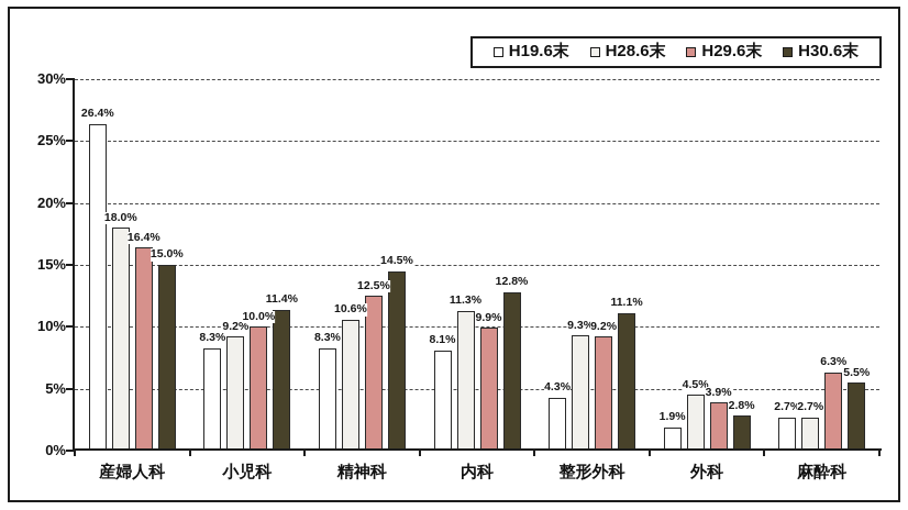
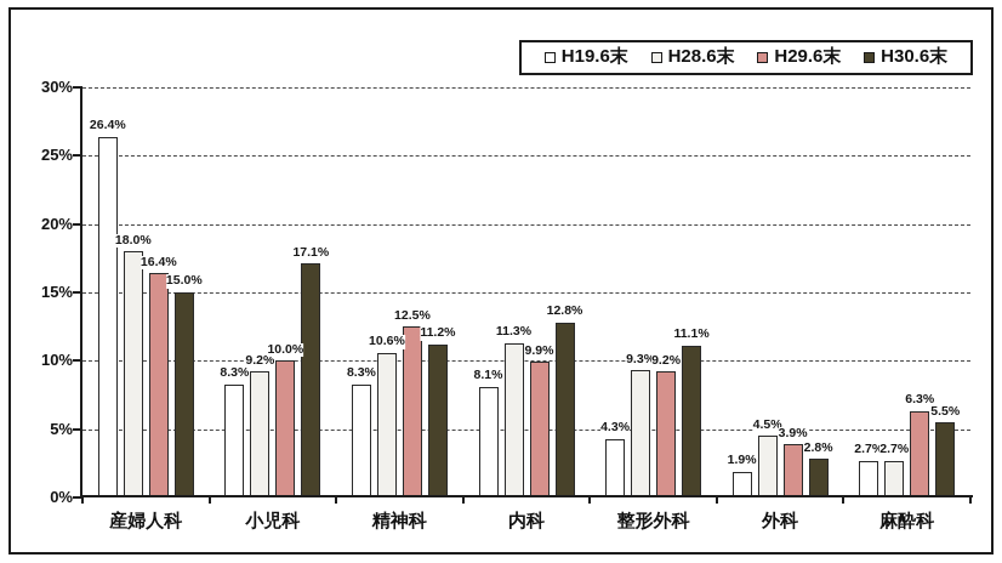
H30.6末/小児科: 11.4% -> 17.1%
H30.6末/精神科: 14.5% -> 11.2%
